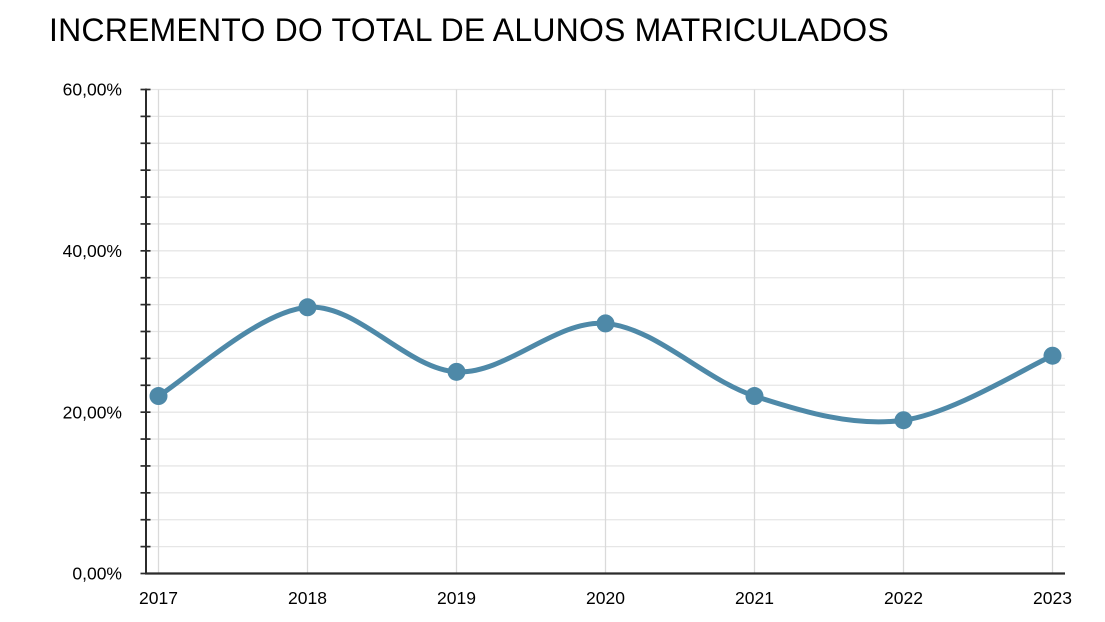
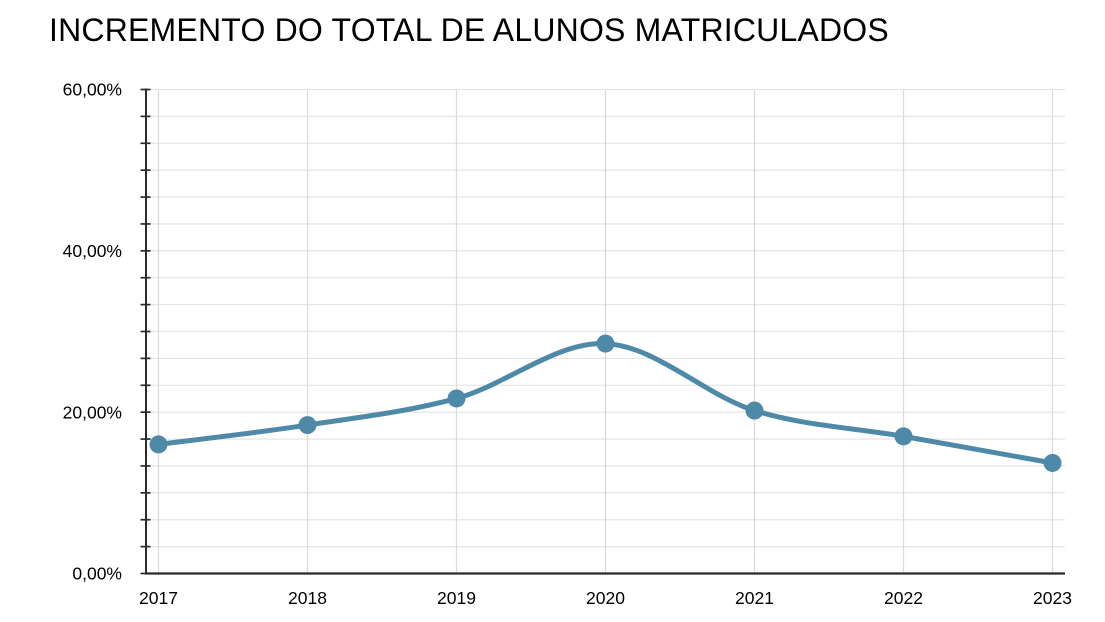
2017: 22% -> 16%
2018: 33% -> 18%
2019: 25% -> 22%
2020: 31% -> 28%
2021: 22% -> 20%
2022: 19% -> 17%
2023: 27% -> 14%
